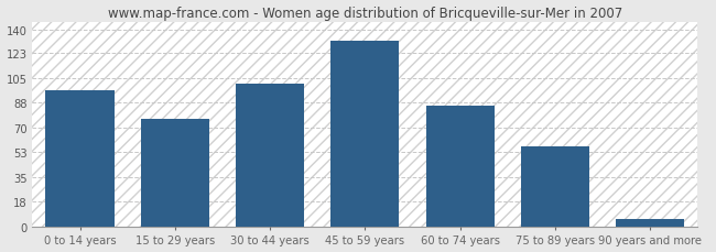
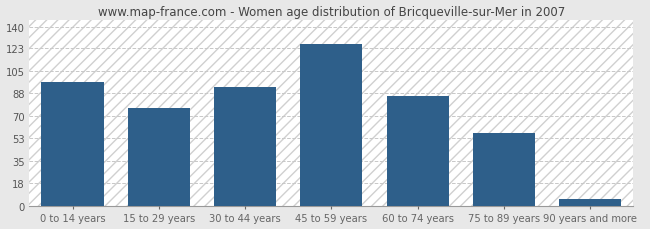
30 to 44 years: 101 -> 93
45 to 59 years: 132 -> 126
